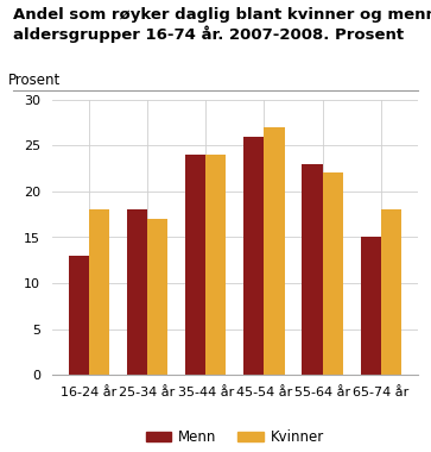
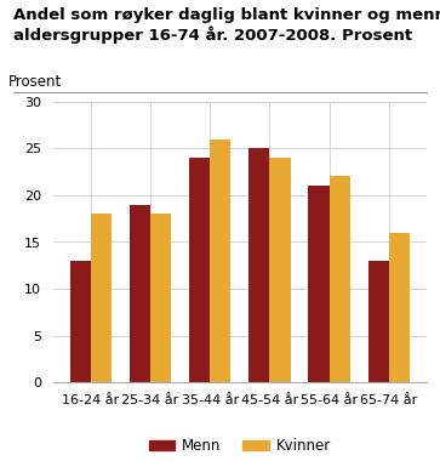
Menn/25-34 år: 18 -> 19
Kvinner/25-34 år: 17 -> 18
Kvinner/35-44 år: 24 -> 26
Menn/45-54 år: 26 -> 25
Kvinner/45-54 år: 27 -> 24
Menn/55-64 år: 23 -> 21
Menn/65-74 år: 15 -> 13
Kvinner/65-74 år: 18 -> 16
